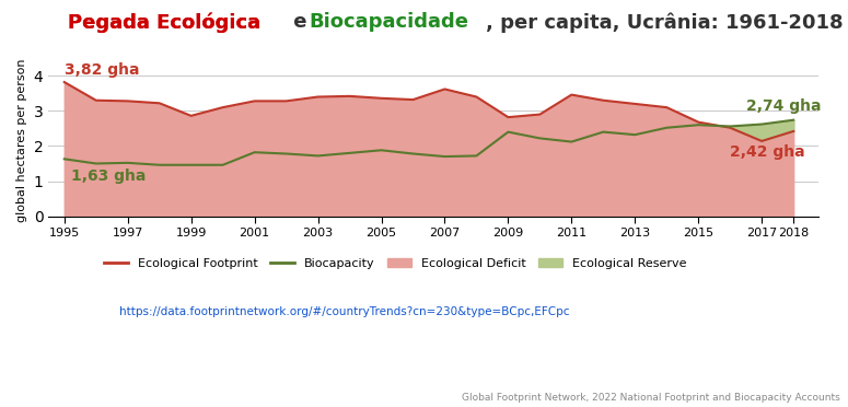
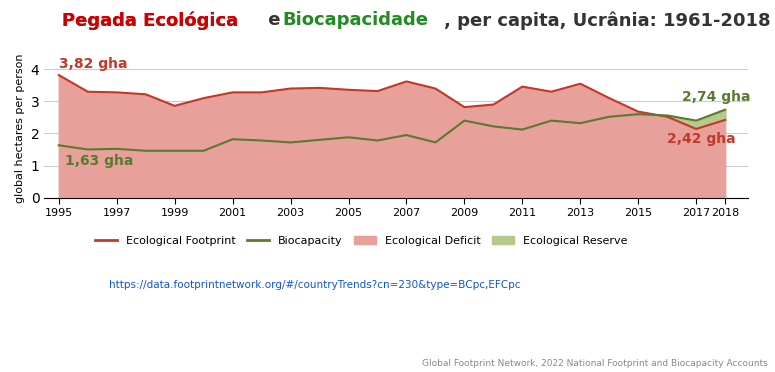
Biocapacity/2007: 1.70 -> 1.95
Ecological Footprint/2013: 3.20 -> 3.55
Biocapacity/2017: 2.62 -> 2.40
